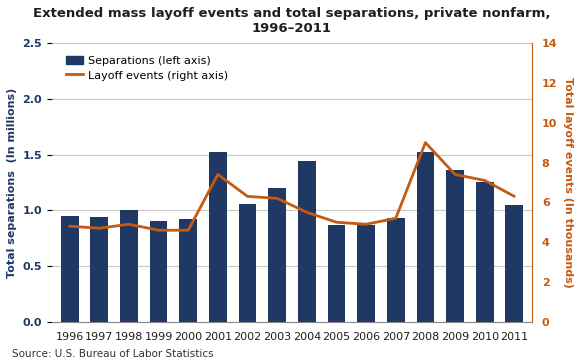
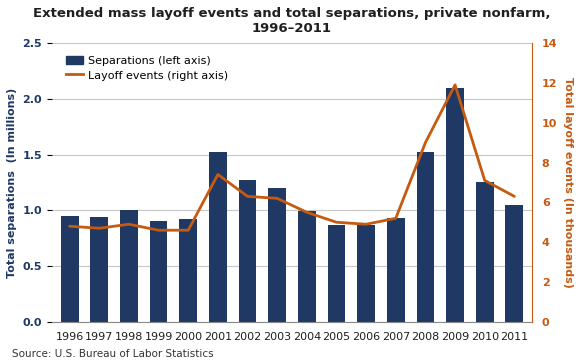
Separations (left axis)/2002: 1.06 -> 1.27
Separations (left axis)/2004: 1.44 -> 0.99
Separations (left axis)/2009: 1.36 -> 2.10
Layoff events (right axis)/2009: 7.4 -> 11.9
